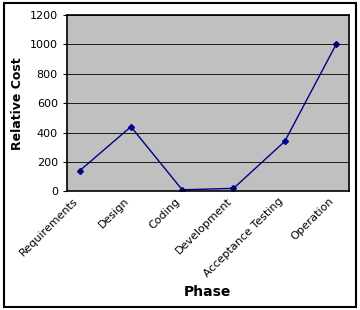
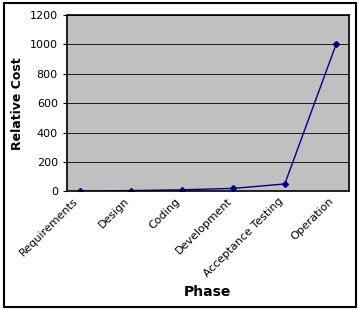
Requirements: 140 -> 0
Design: 440 -> 0
Acceptance Testing: 340 -> 50
